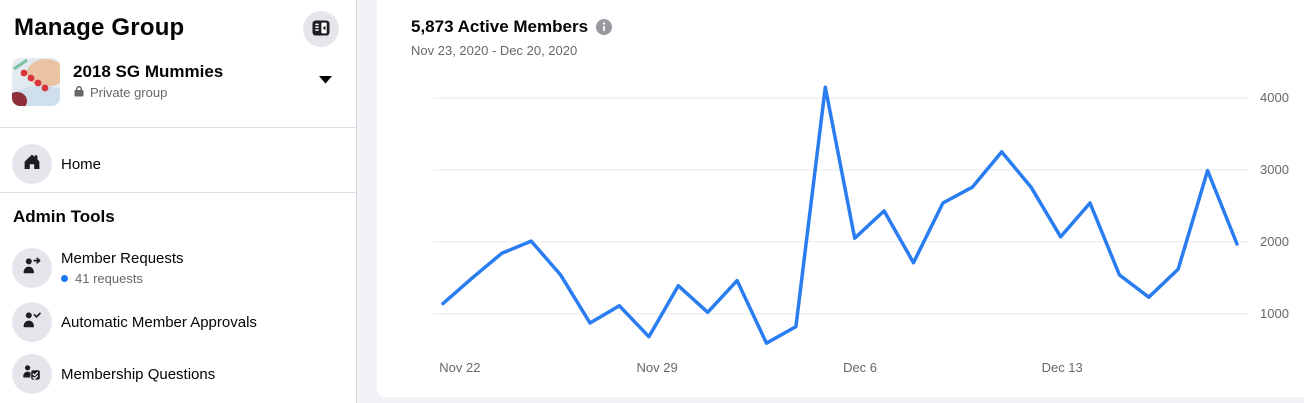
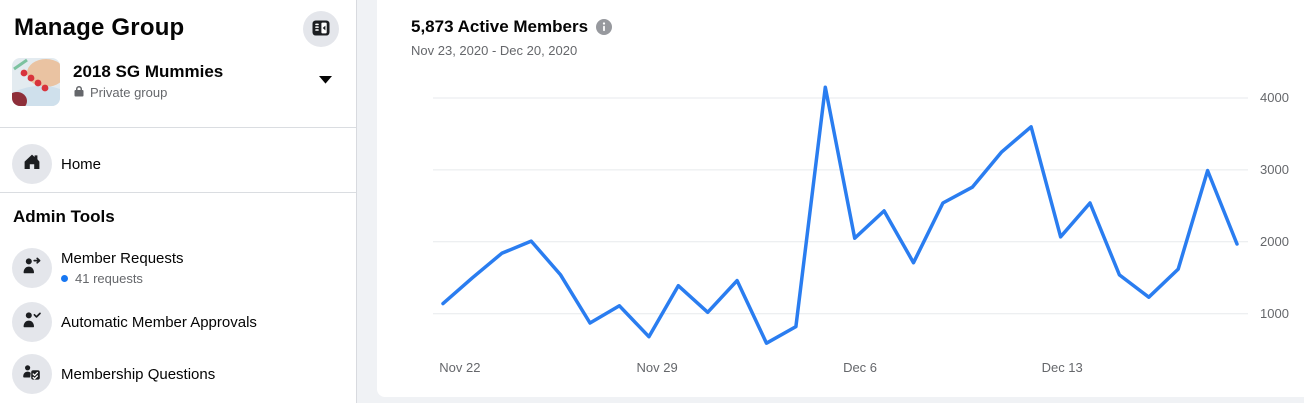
Dec 13: 2800 -> 3600
